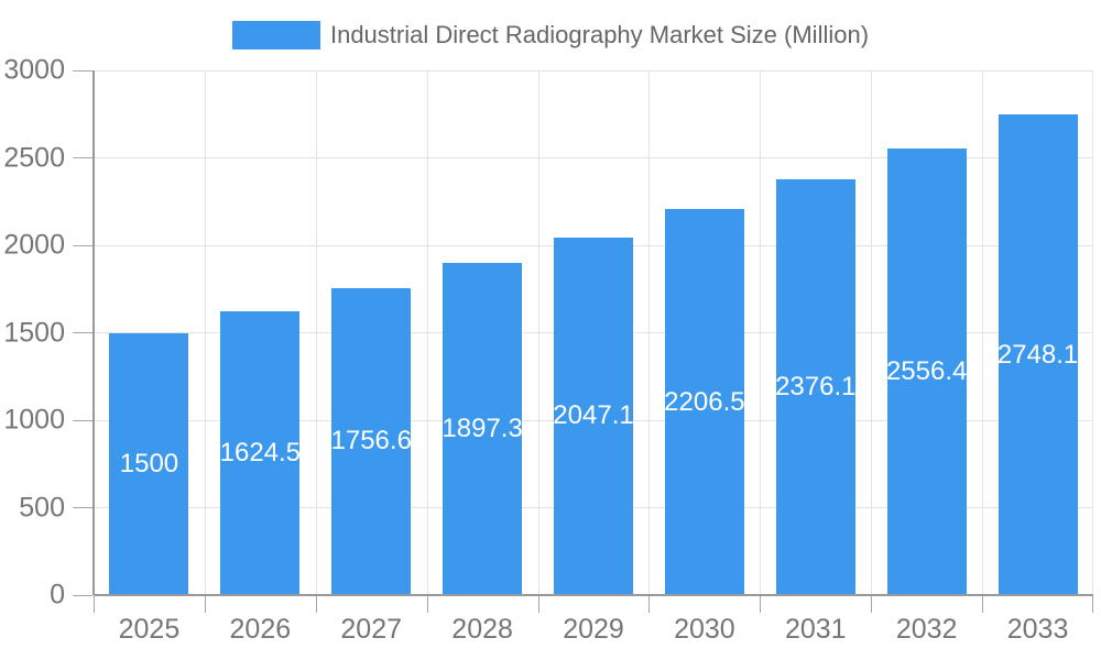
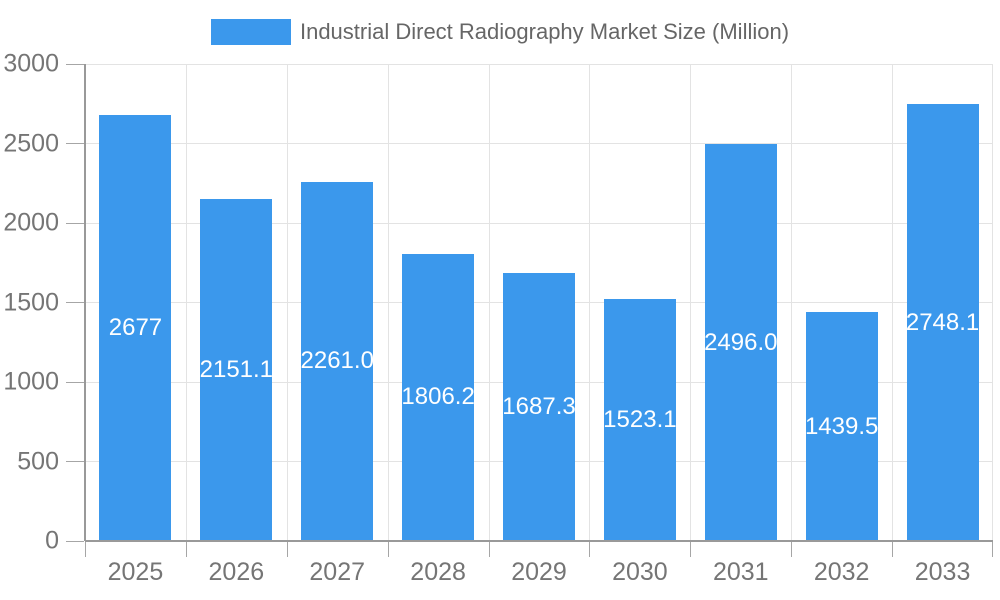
2025: 1500 -> 2677
2026: 1624.5 -> 2151.1
2027: 1756.6 -> 2261.0
2028: 1897.3 -> 1806.2
2029: 2047.1 -> 1687.3
2030: 2206.5 -> 1523.1
2031: 2376.1 -> 2496.0
2032: 2556.4 -> 1439.5
